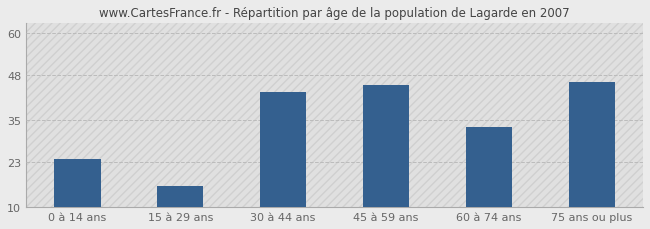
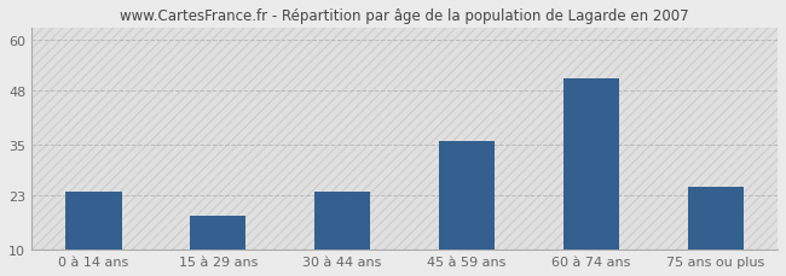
15 à 29 ans: 16 -> 18
30 à 44 ans: 43 -> 24
45 à 59 ans: 45 -> 36
60 à 74 ans: 33 -> 51
75 ans ou plus: 46 -> 25
